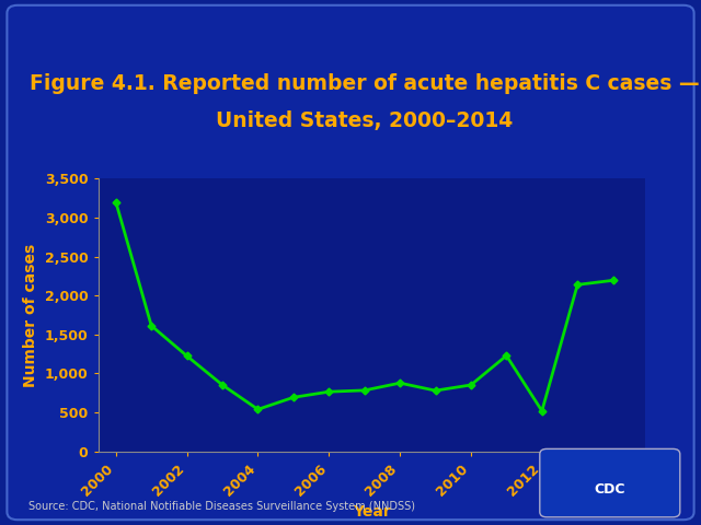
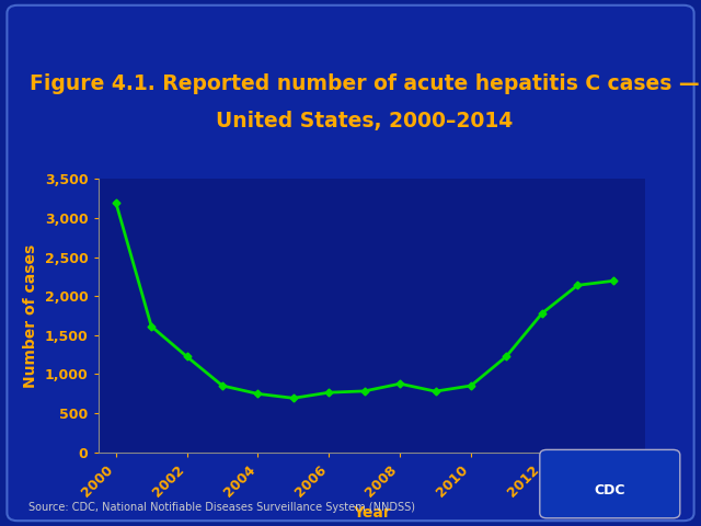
2004: 540 -> 750
2012: 520 -> 1,780
